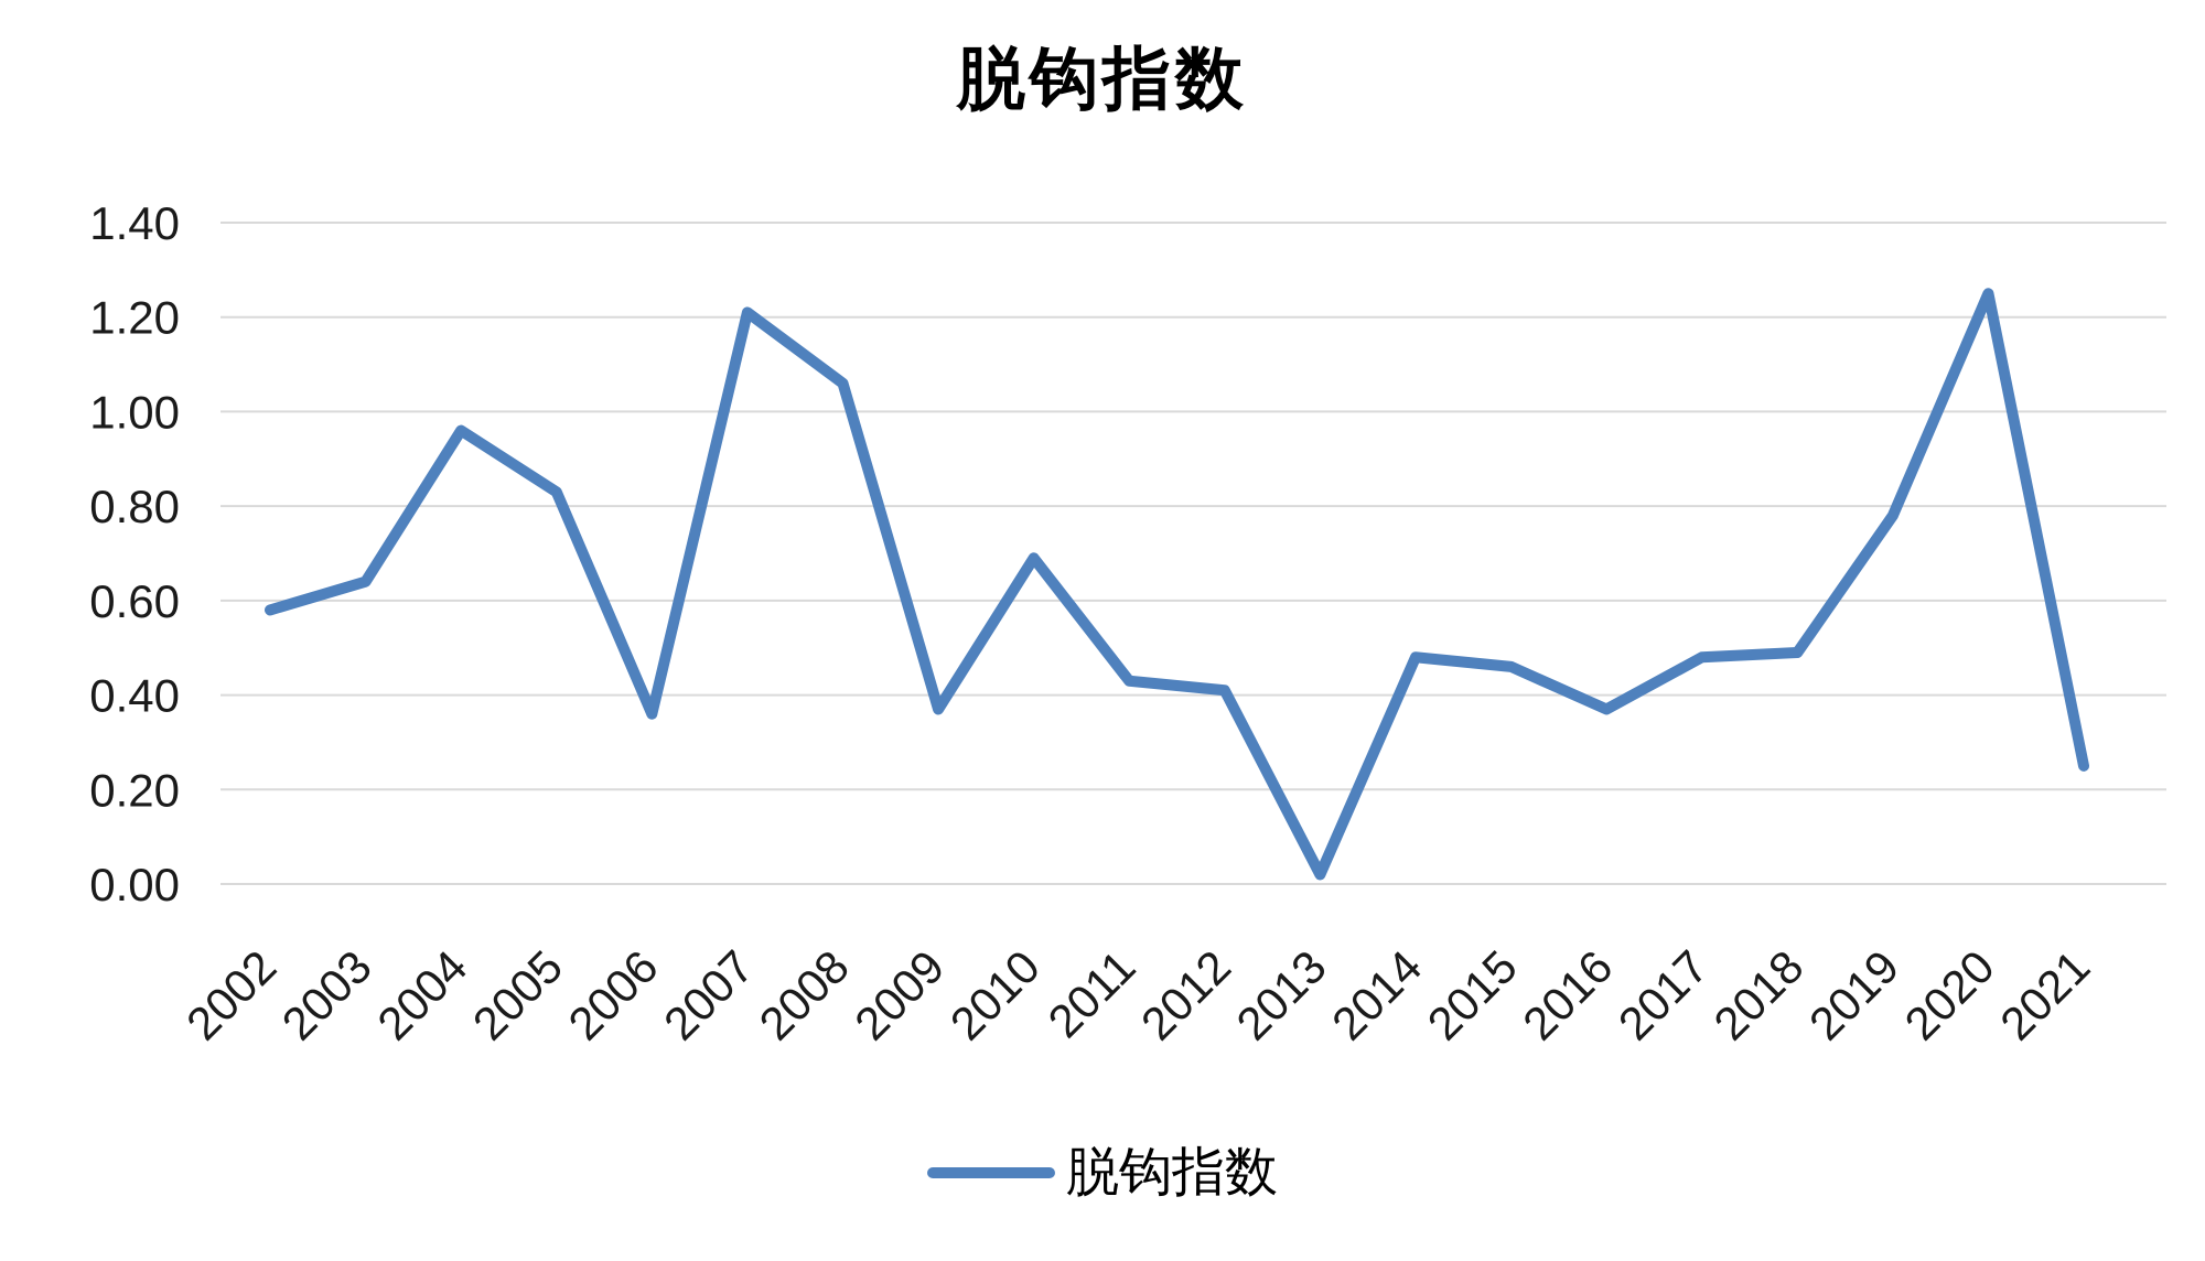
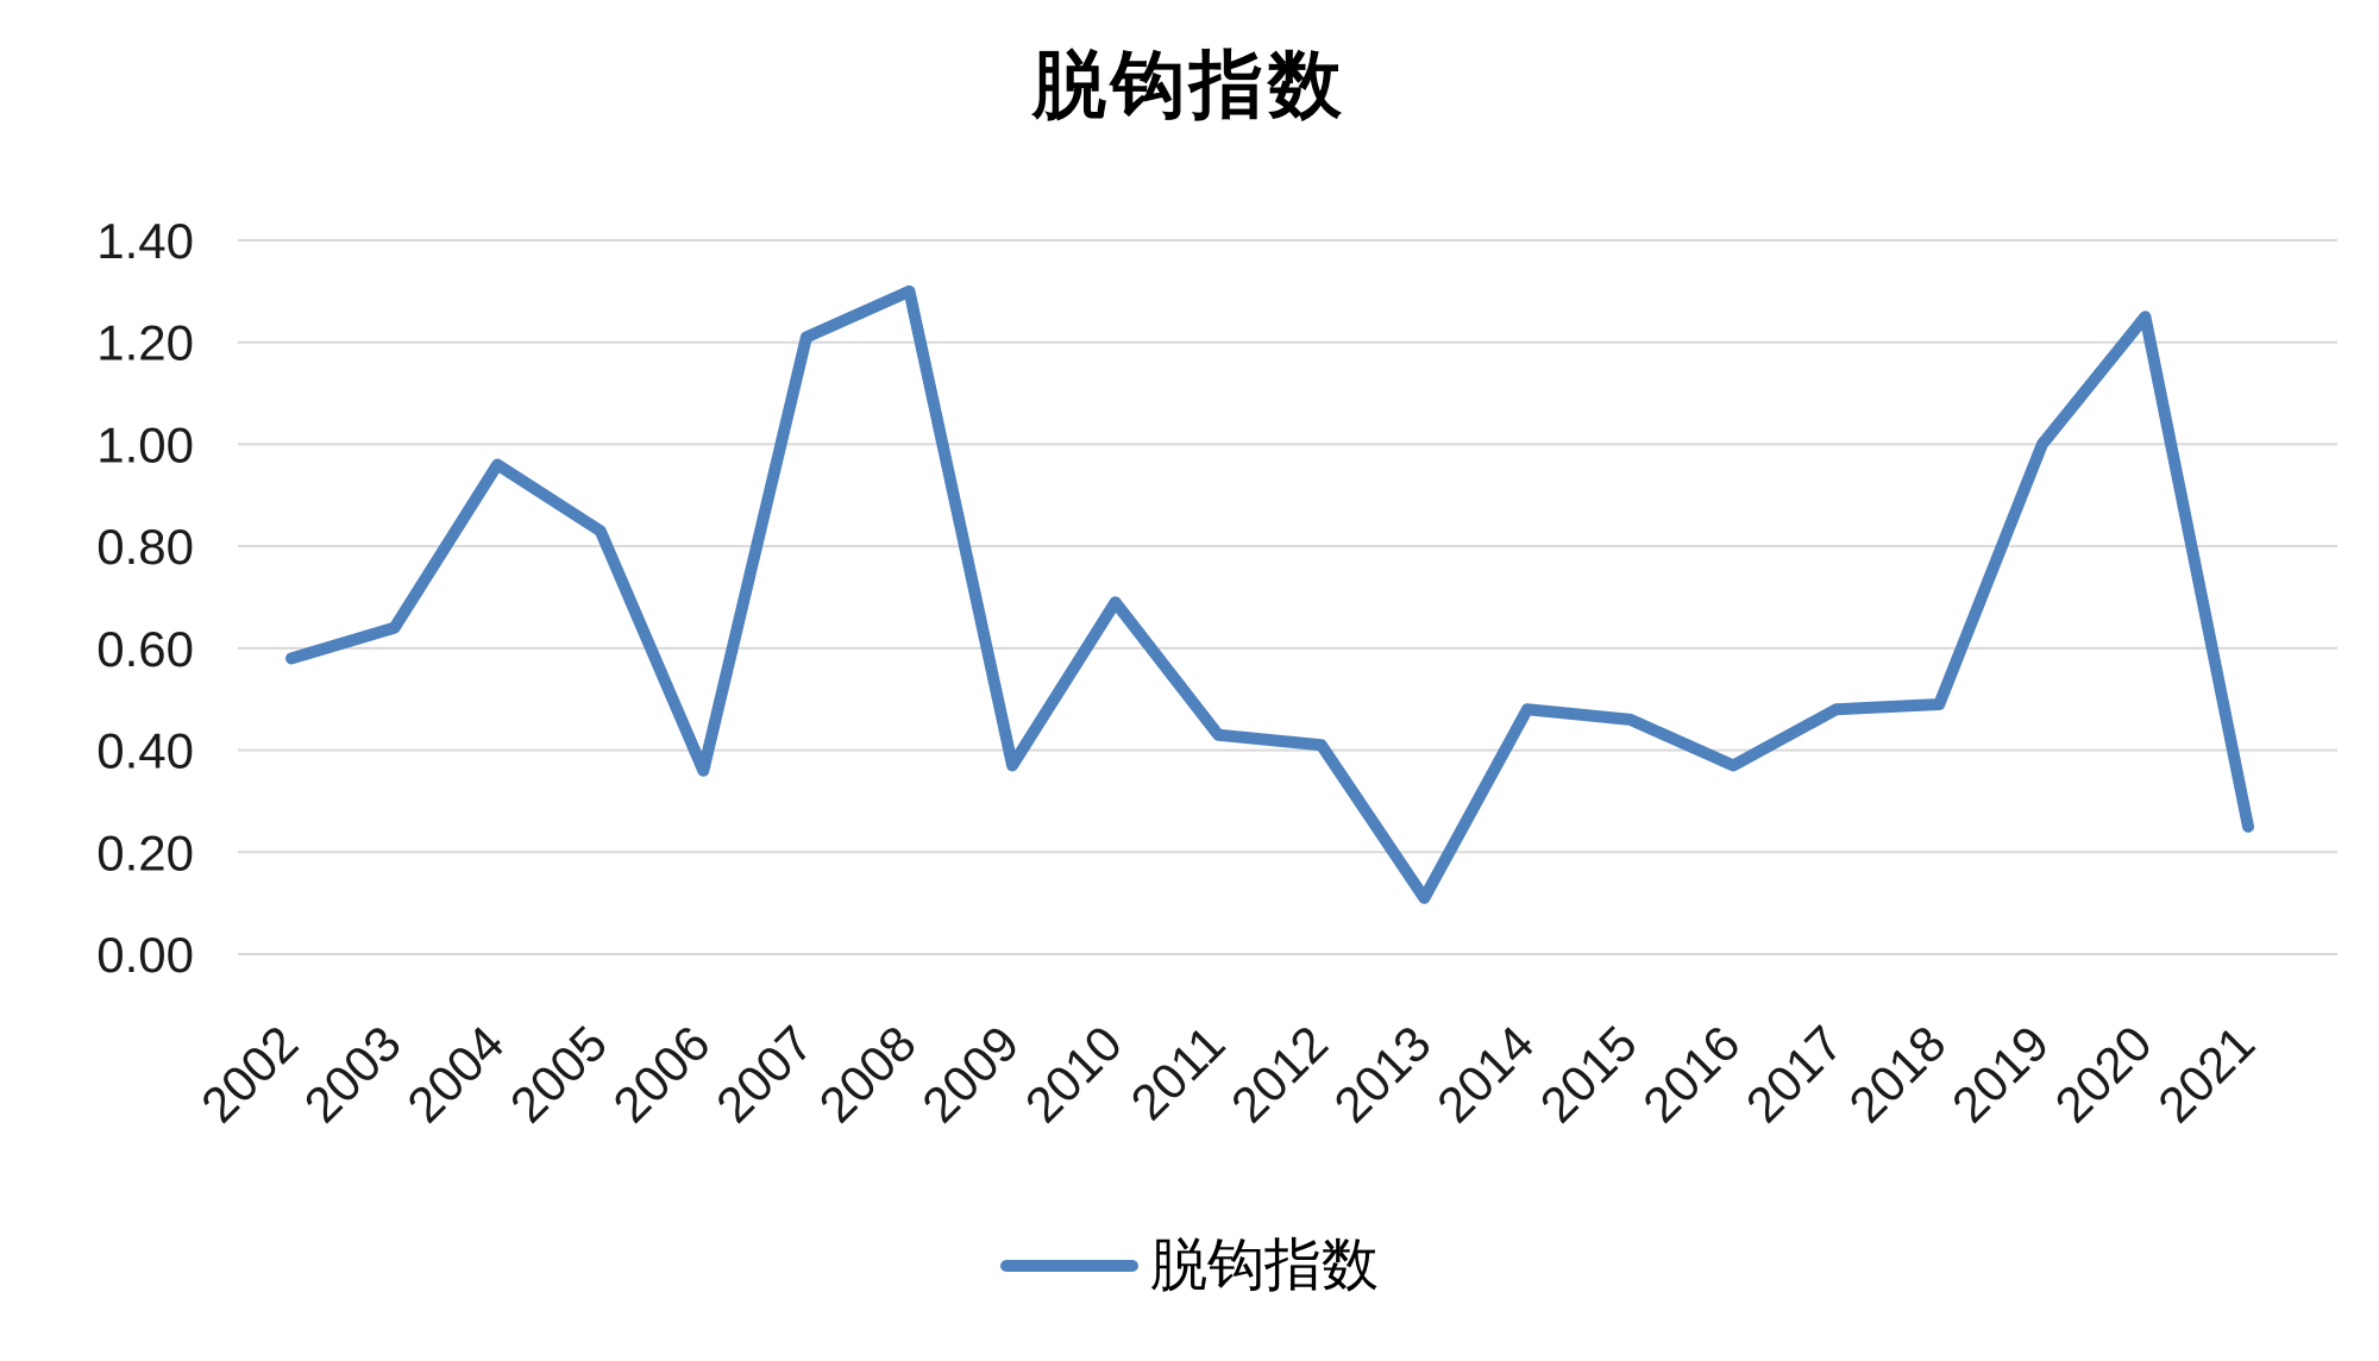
2008: 1.06 -> 1.30
2013: 0.02 -> 0.11
2019: 0.78 -> 1.00
